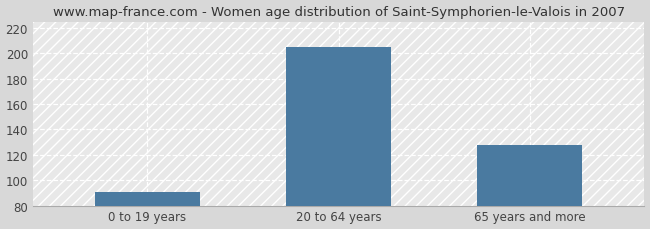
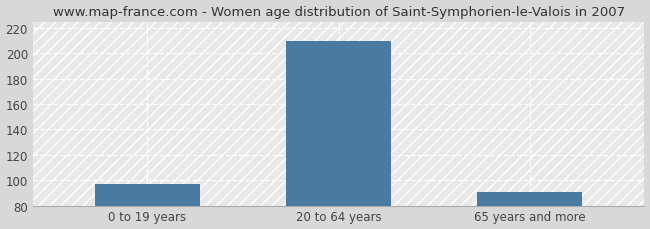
0 to 19 years: 91 -> 97
20 to 64 years: 205 -> 210
65 years and more: 128 -> 91
